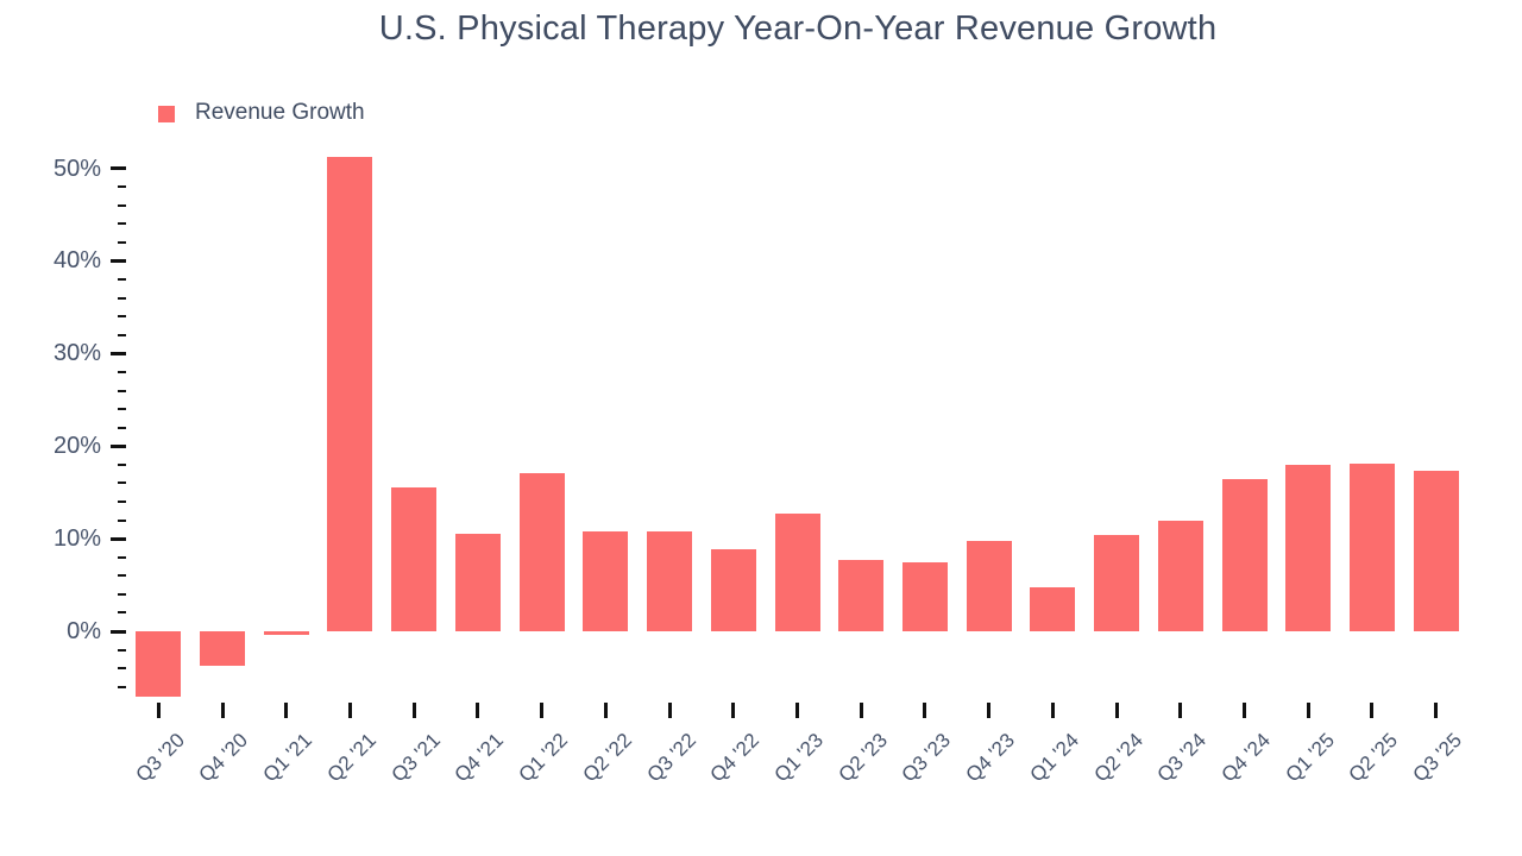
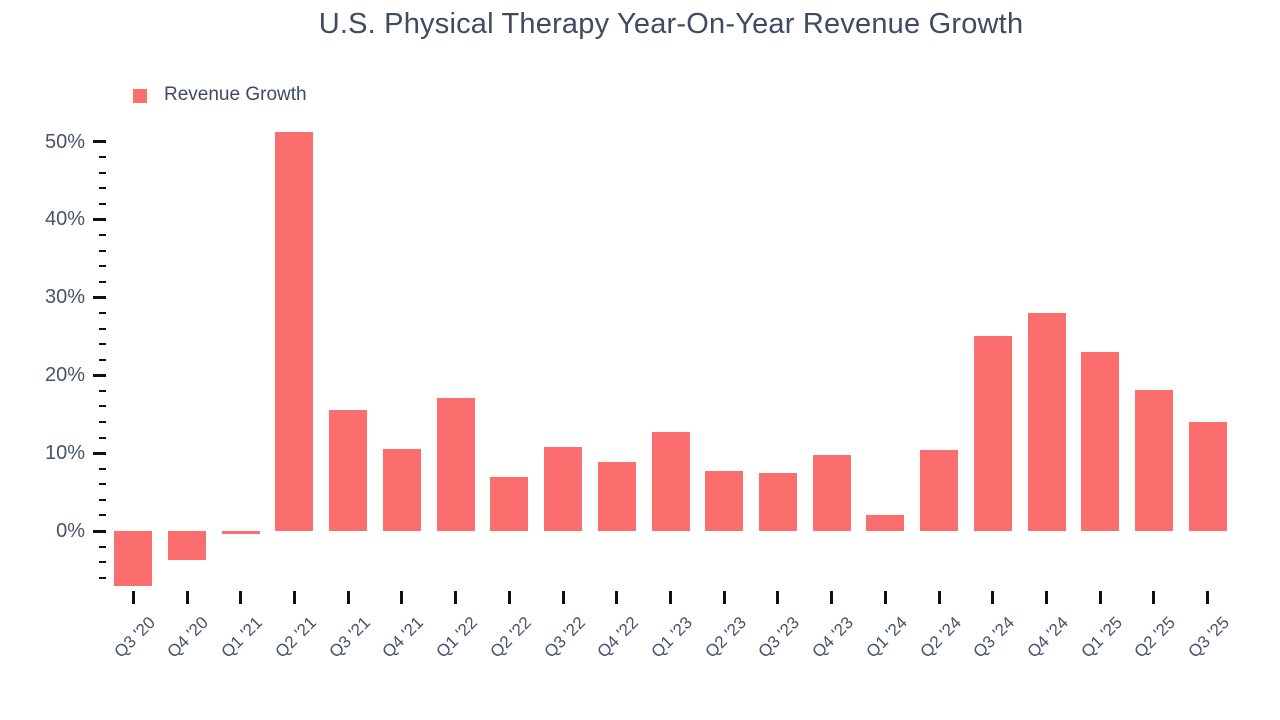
Q2 '22: 11% -> 7%
Q1 '24: 5% -> 2%
Q3 '24: 12% -> 25%
Q4 '24: 16% -> 28%
Q1 '25: 18% -> 23%
Q3 '25: 17% -> 14%
